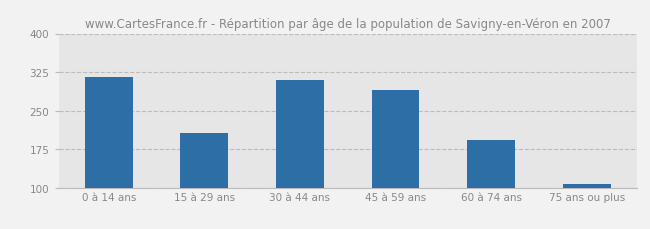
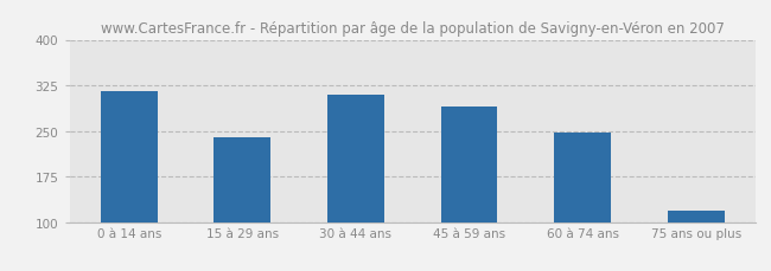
15 à 29 ans: 207 -> 240
60 à 74 ans: 192 -> 248
75 ans ou plus: 107 -> 118
